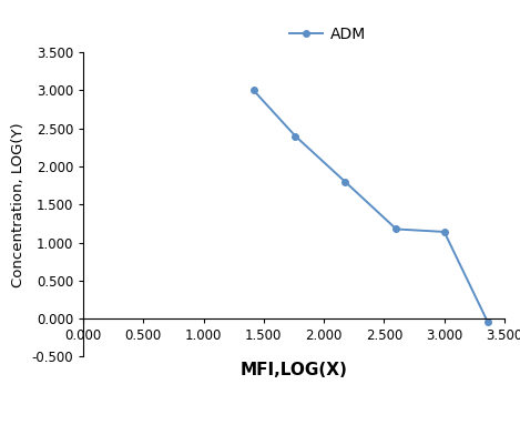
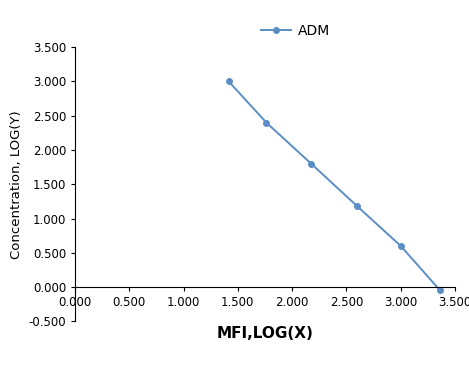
3.000: 1.14 -> 0.60
